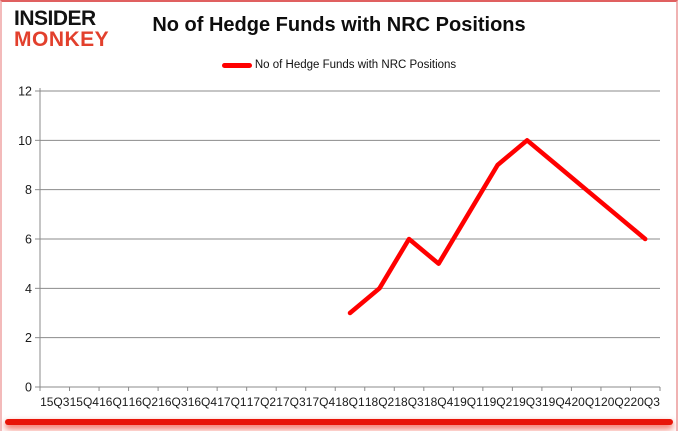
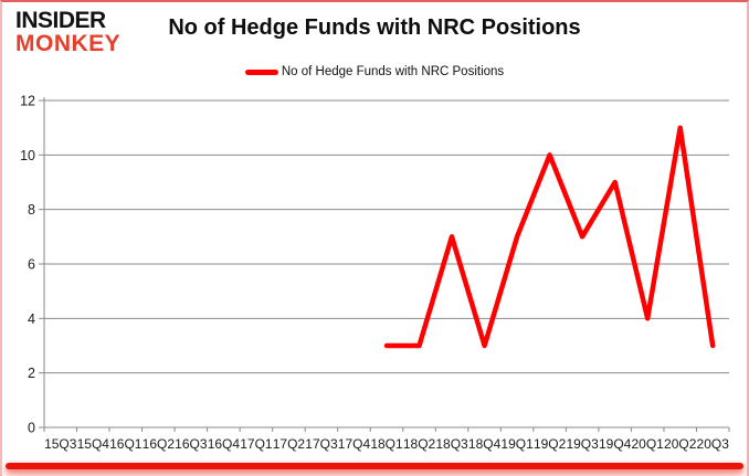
18Q2: 4 -> 3
18Q3: 6 -> 7
18Q4: 5 -> 3
19Q2: 9 -> 10
19Q3: 10 -> 7
20Q1: 8 -> 4
20Q2: 7 -> 11
20Q3: 6 -> 3
